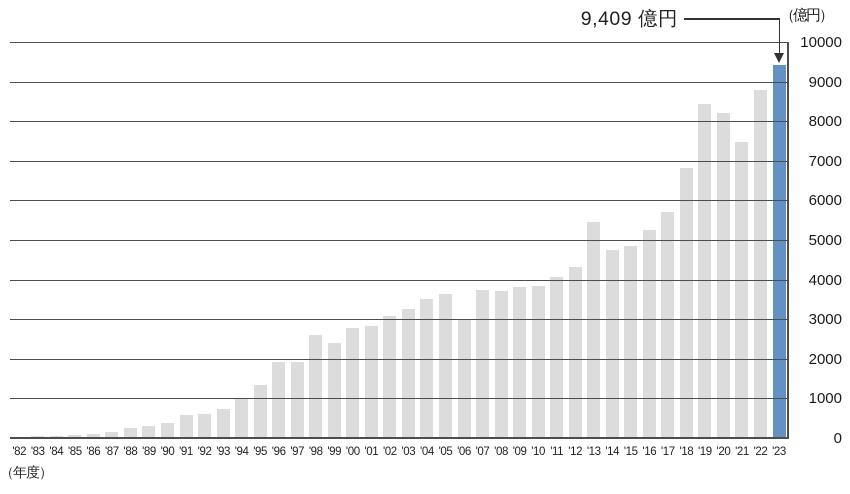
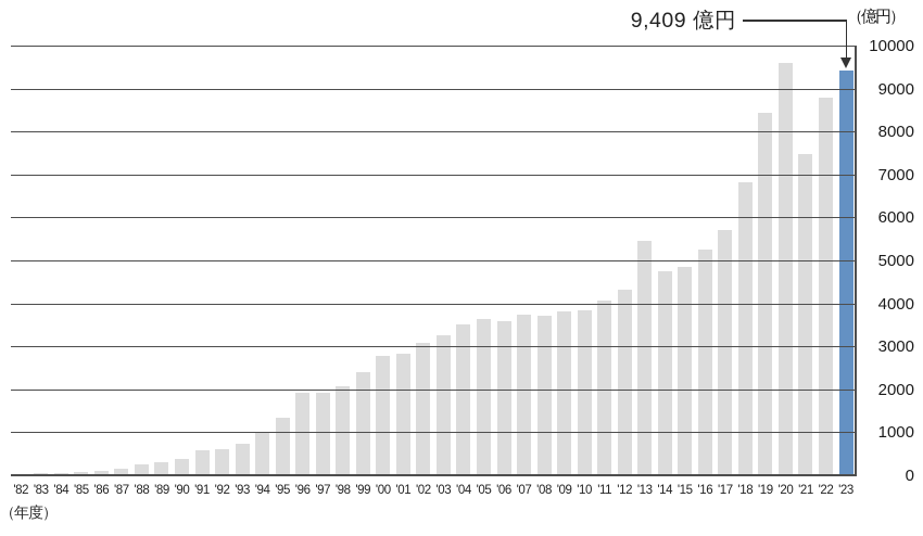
'98: 2600 -> 2100
'06: 3000 -> 3600
'20: 8200 -> 9600
